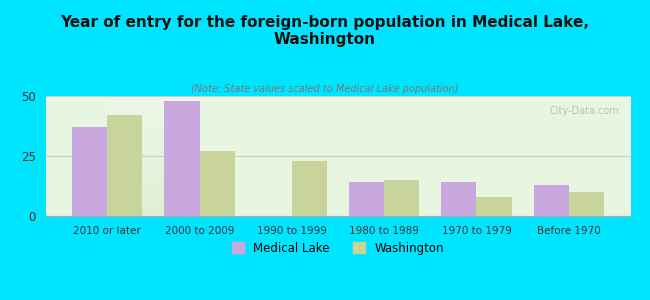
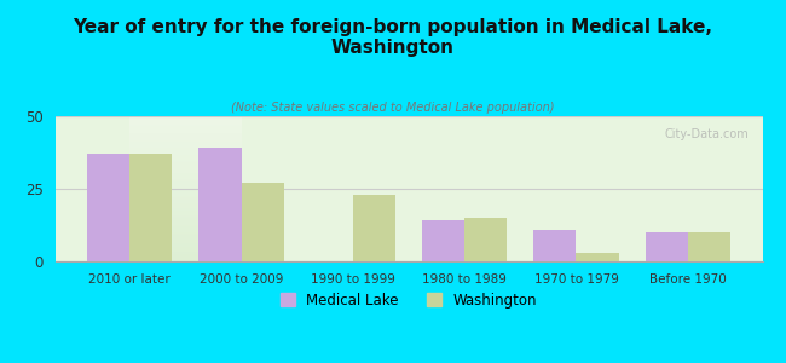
Washington/2010 or later: 42 -> 37
Medical Lake/2000 to 2009: 48 -> 39
Medical Lake/1970 to 1979: 14 -> 11
Washington/1970 to 1979: 8 -> 3
Medical Lake/Before 1970: 13 -> 10
